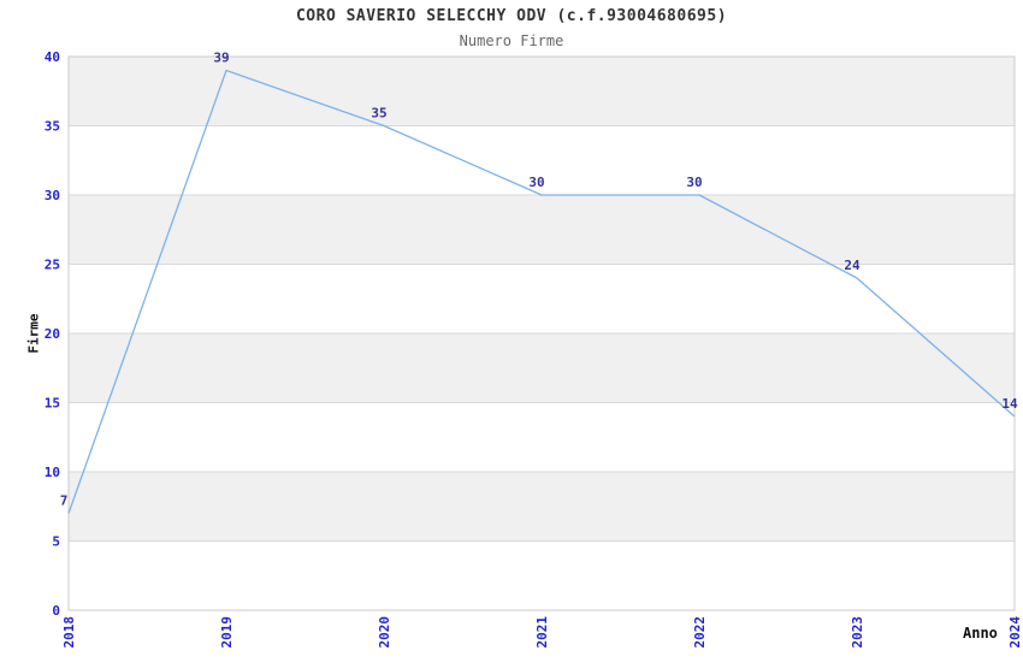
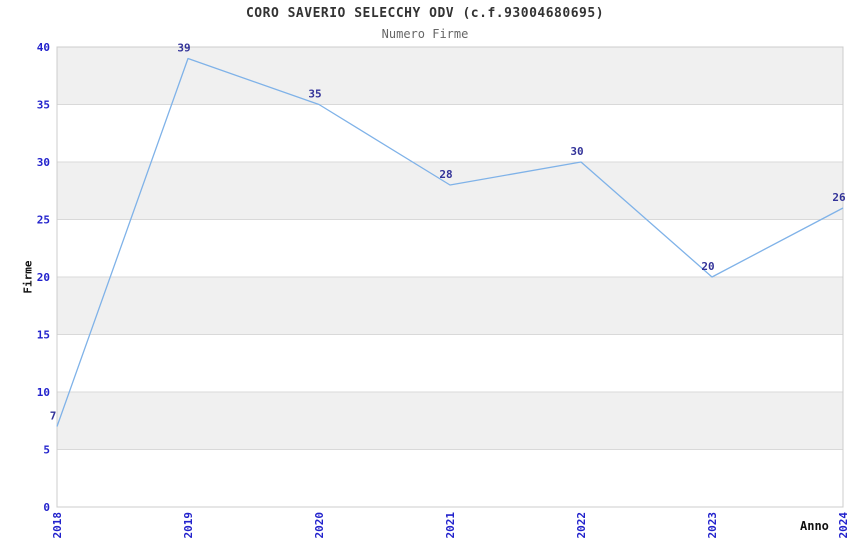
2021: 30 -> 28
2023: 24 -> 20
2024: 14 -> 26
